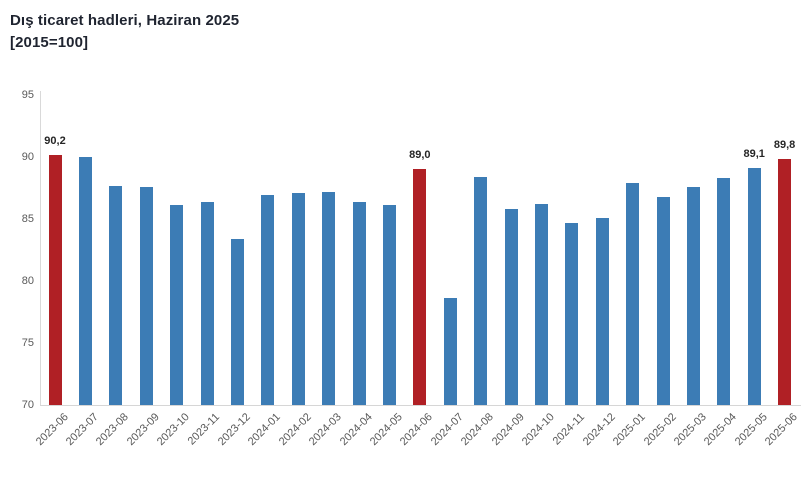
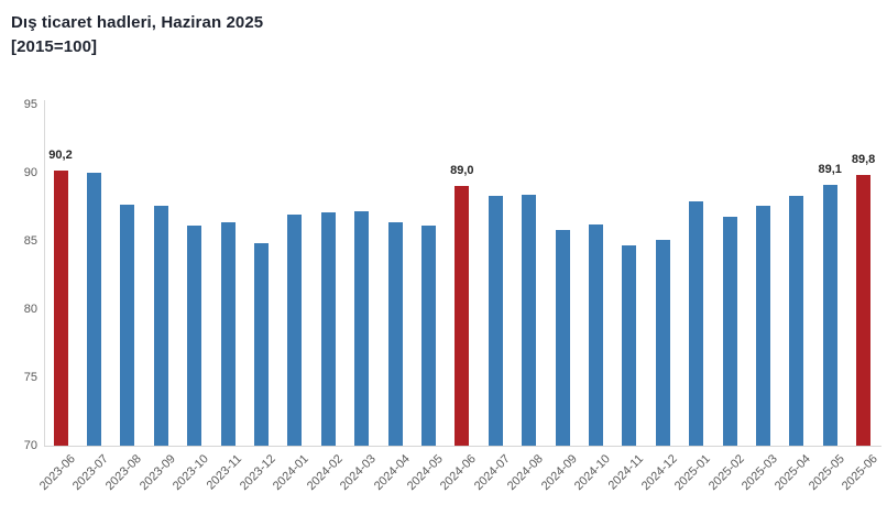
2023-12: 83.4 -> 84.8
2024-07: 78.6 -> 88.3
